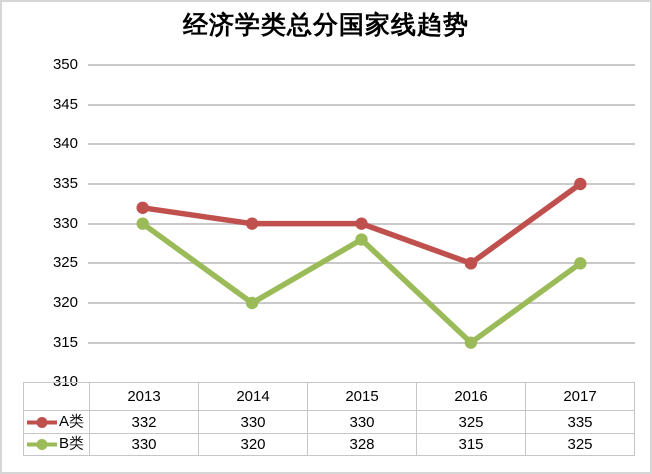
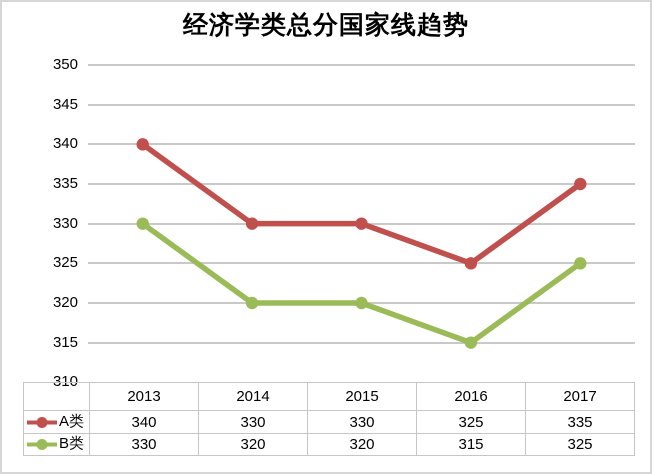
A类/2013: 332 -> 340
B类/2015: 328 -> 320
